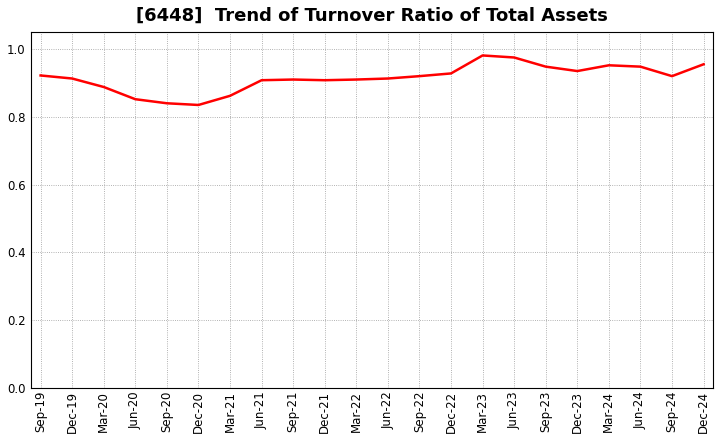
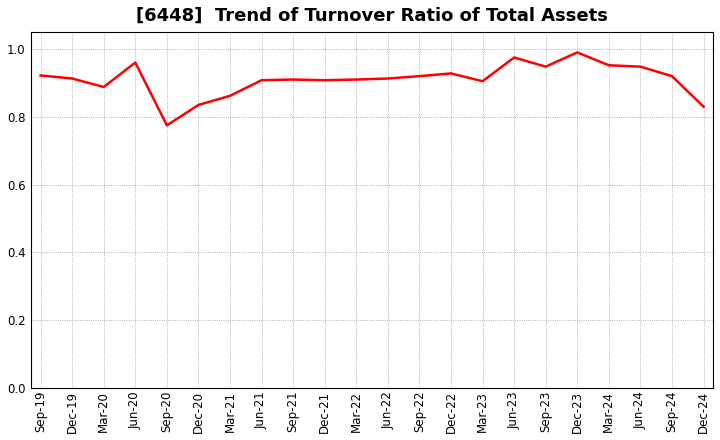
Jun-20: 0.852 -> 0.960
Sep-20: 0.840 -> 0.775
Mar-23: 0.981 -> 0.905
Dec-23: 0.935 -> 0.990
Dec-24: 0.955 -> 0.830
